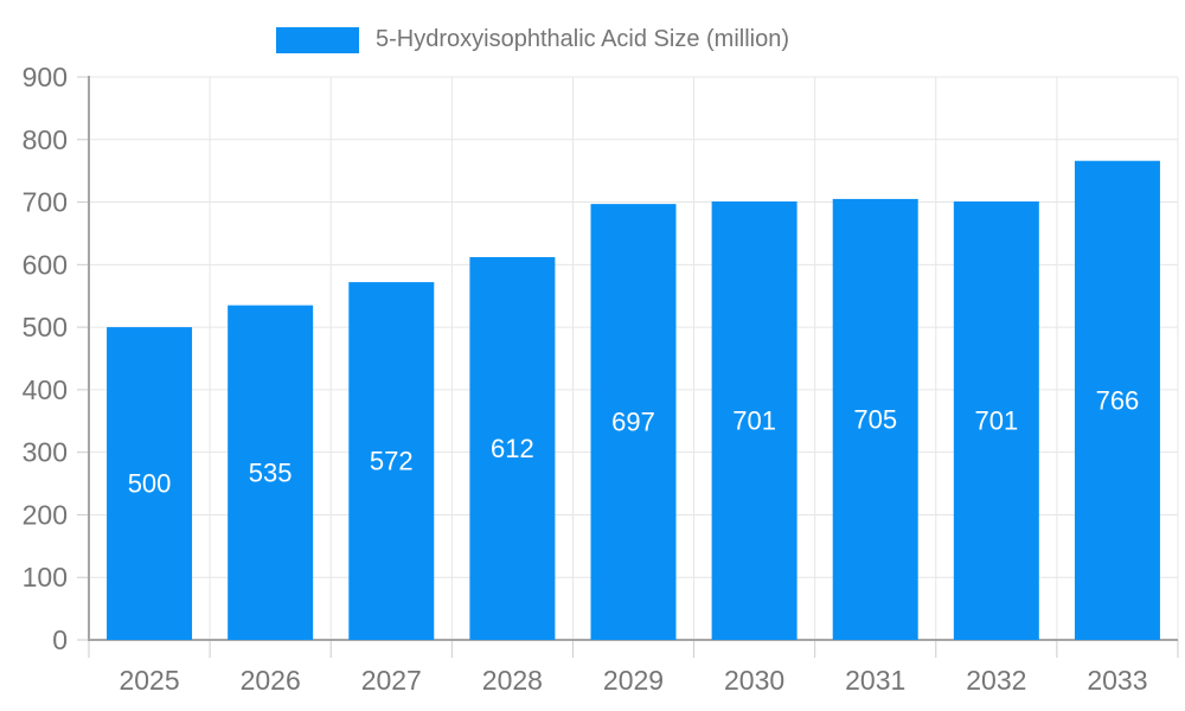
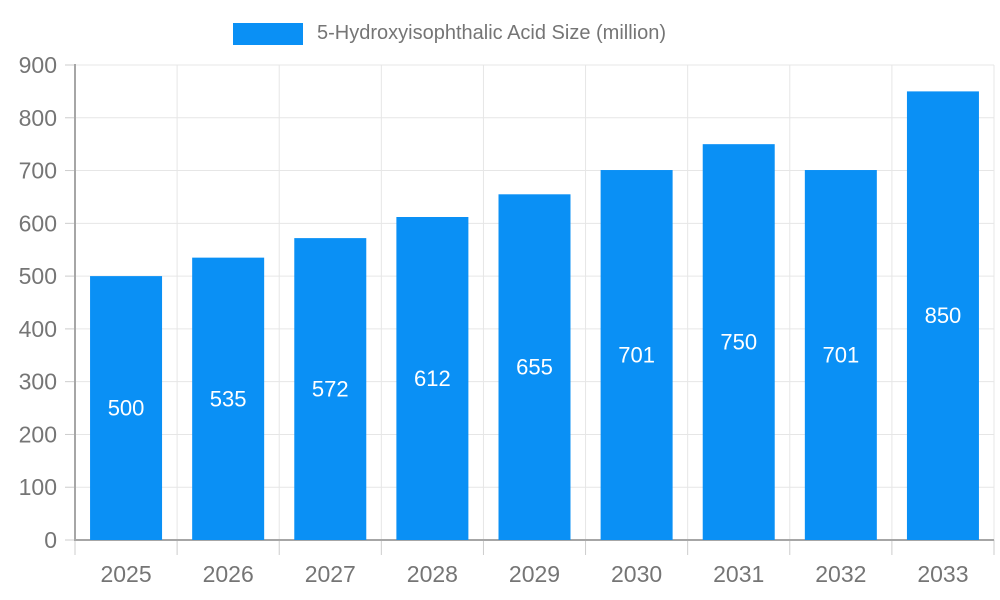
2029: 697 -> 655
2031: 705 -> 750
2033: 766 -> 850
